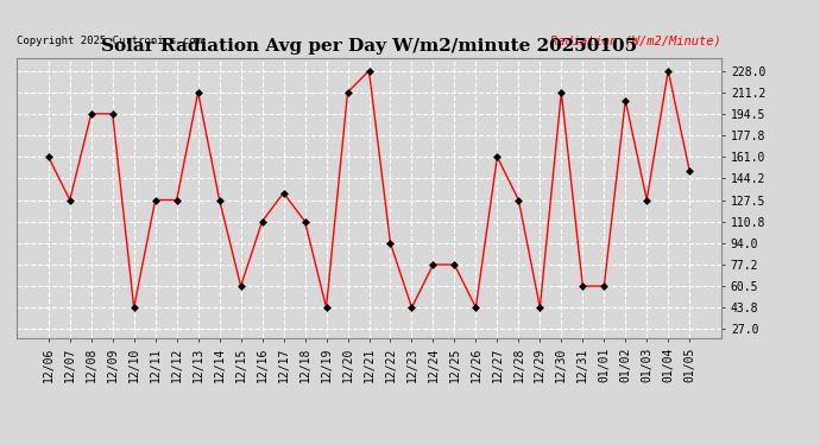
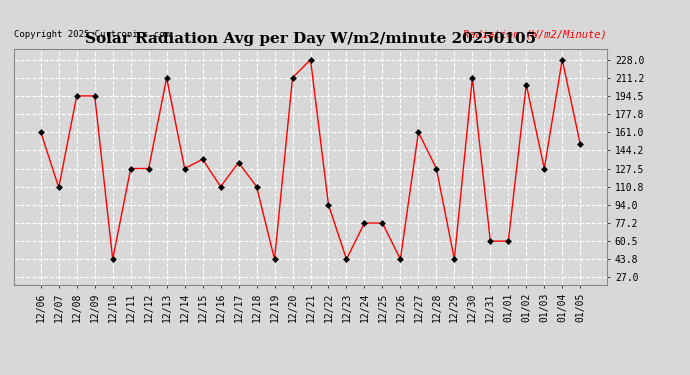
12/07: 128 -> 110
12/15: 60 -> 136
